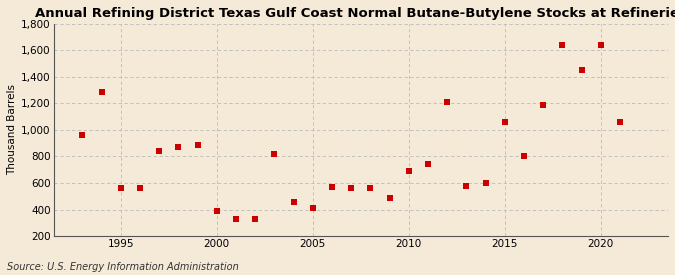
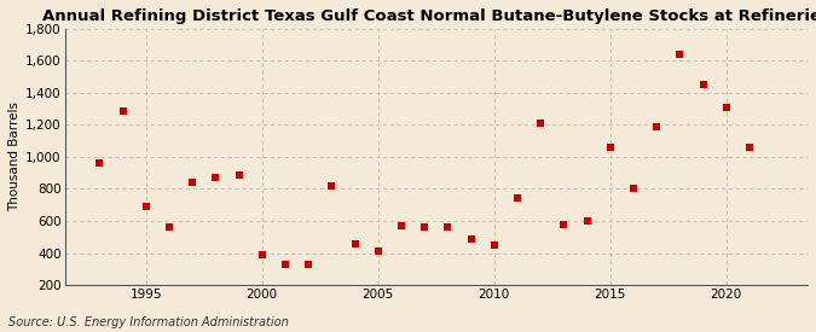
1995: 560 -> 690
2010: 690 -> 450
2020: 1,640 -> 1,310
